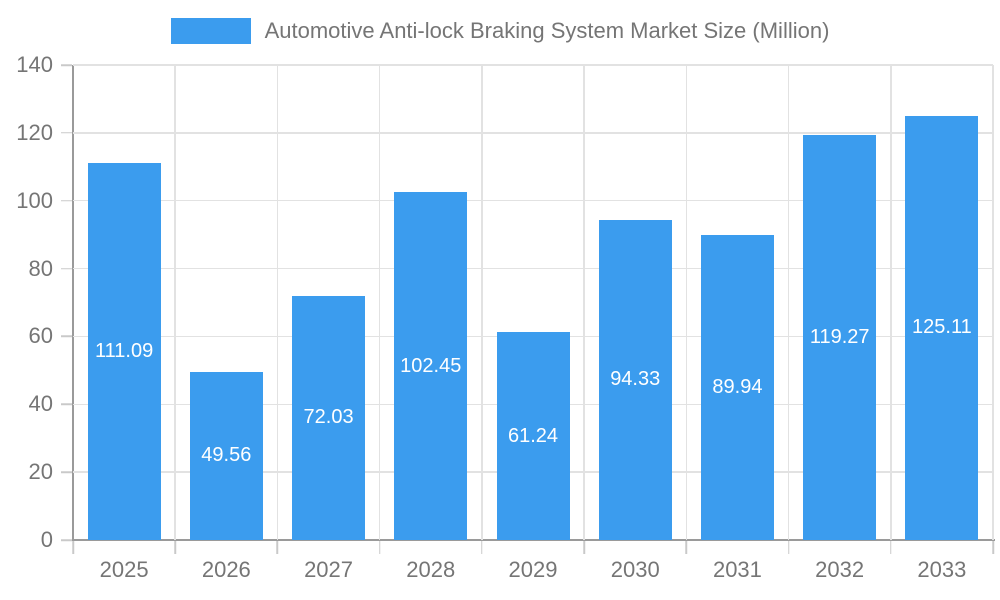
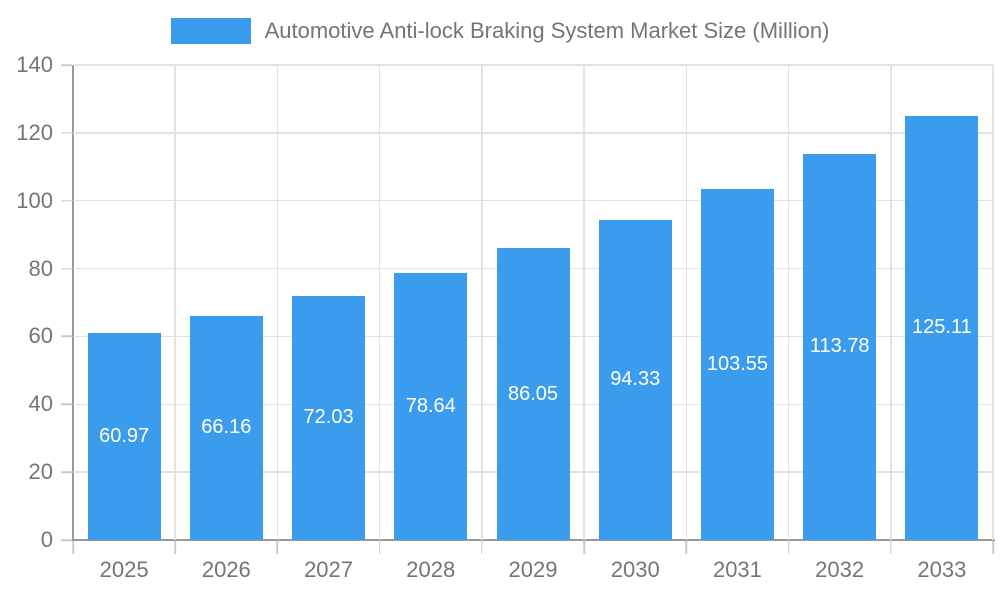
2025: 111.09 -> 60.97
2026: 49.56 -> 66.16
2028: 102.45 -> 78.64
2029: 61.24 -> 86.05
2031: 89.94 -> 103.55
2032: 119.27 -> 113.78
